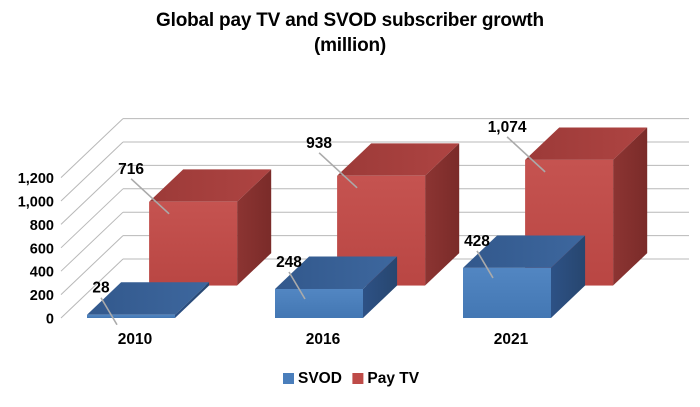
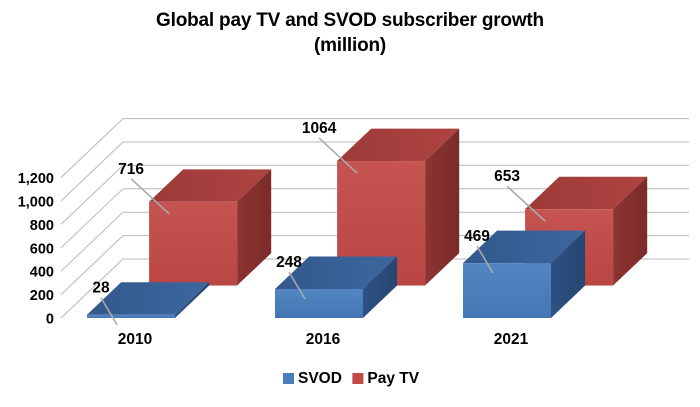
Pay TV/2016: 938 -> 1064
SVOD/2021: 428 -> 469
Pay TV/2021: 1,074 -> 653
